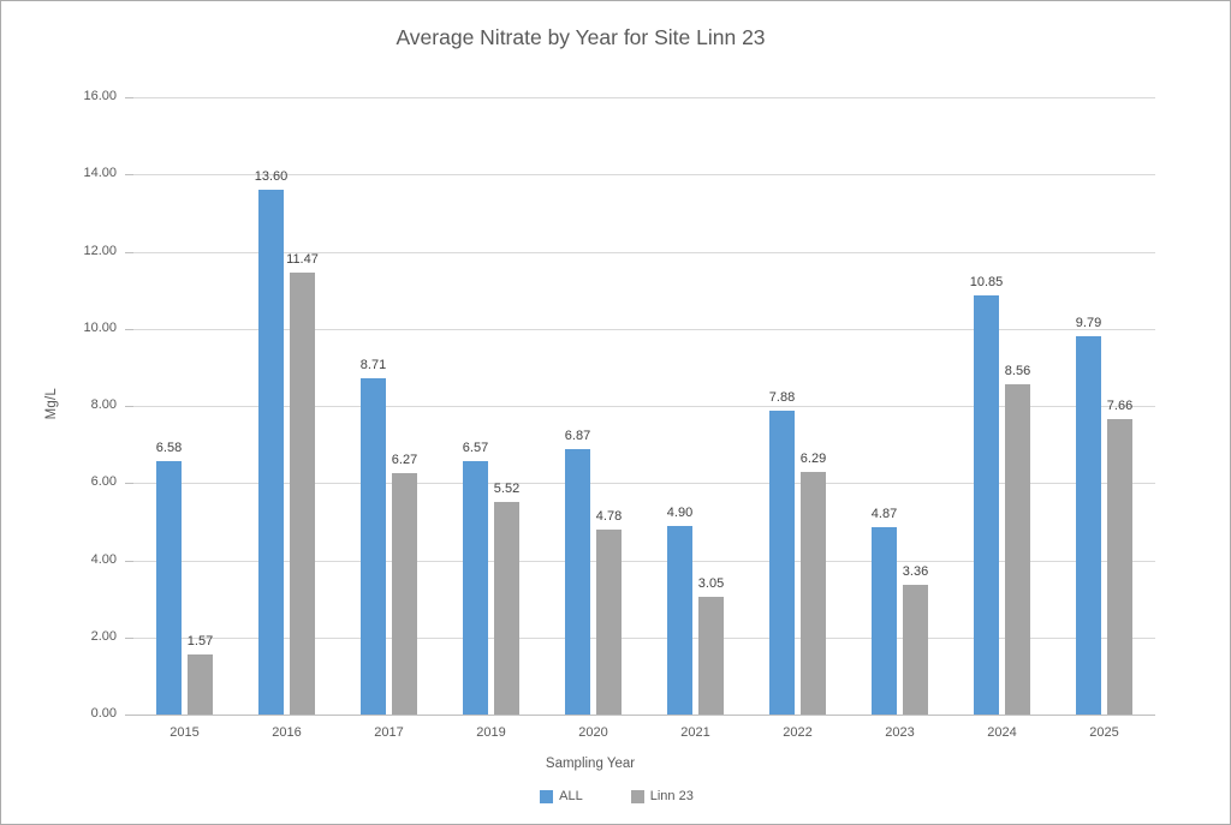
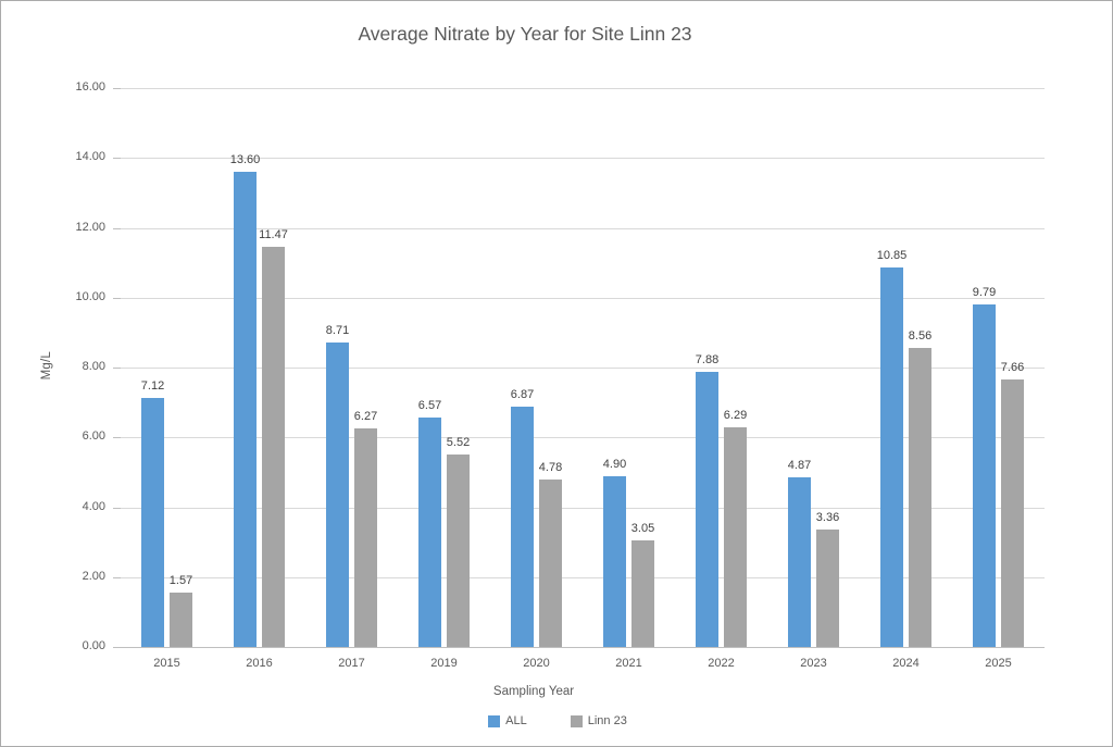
ALL/2015: 6.58 -> 7.12
